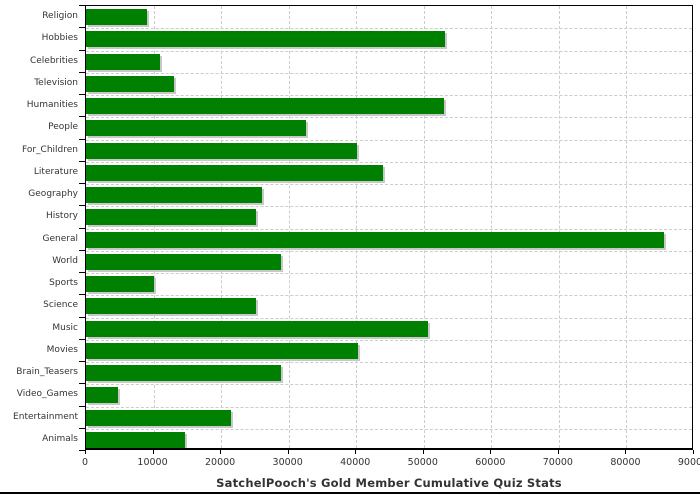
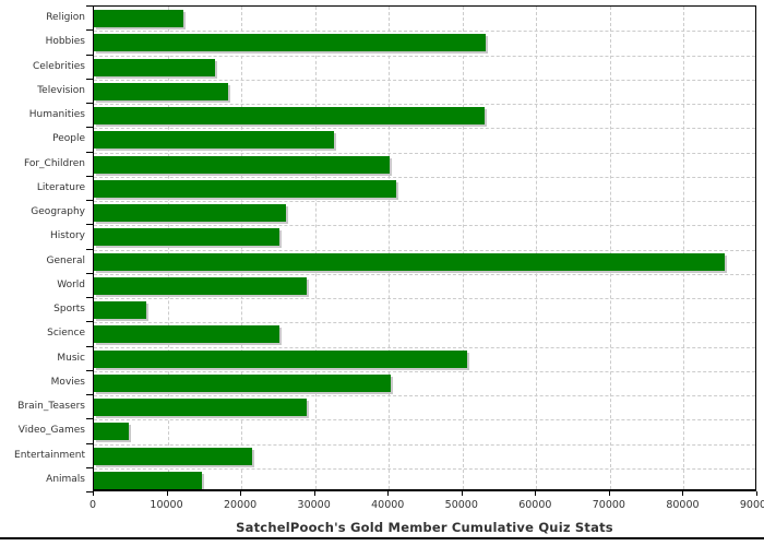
Religion: 9000 -> 12000
Celebrities: 11000 -> 16000
Television: 13000 -> 18000
Literature: 44000 -> 41000
Sports: 10000 -> 7000
